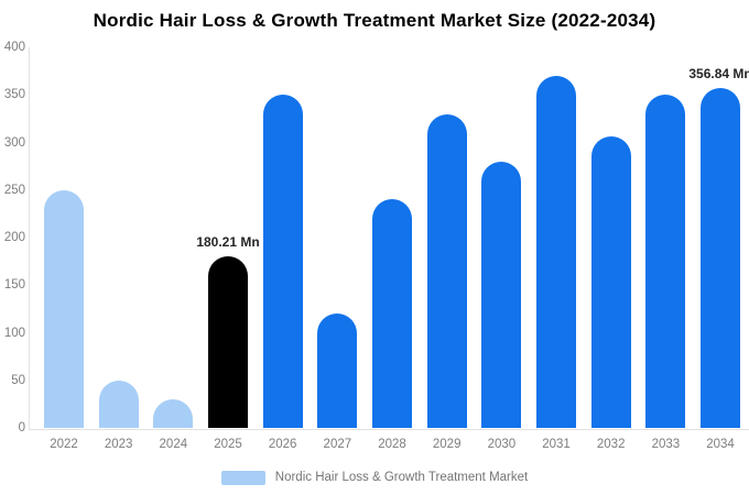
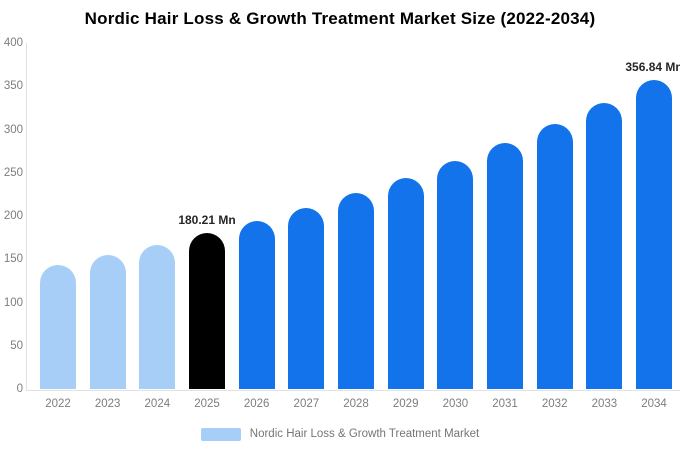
2022: 250 -> 140
2023: 50 -> 150
2024: 30 -> 170
2026: 350 -> 190
2027: 120 -> 210
2028: 240 -> 230
2029: 330 -> 240
2030: 280 -> 260
2031: 370 -> 280
2033: 350 -> 330
